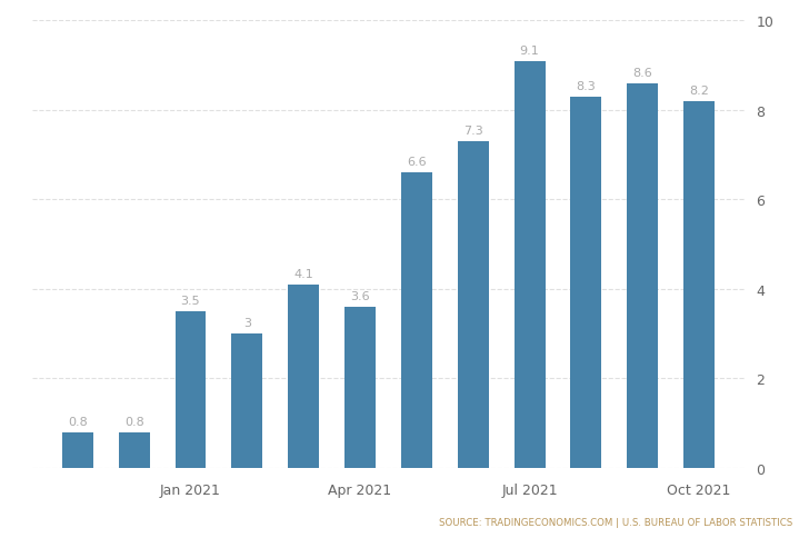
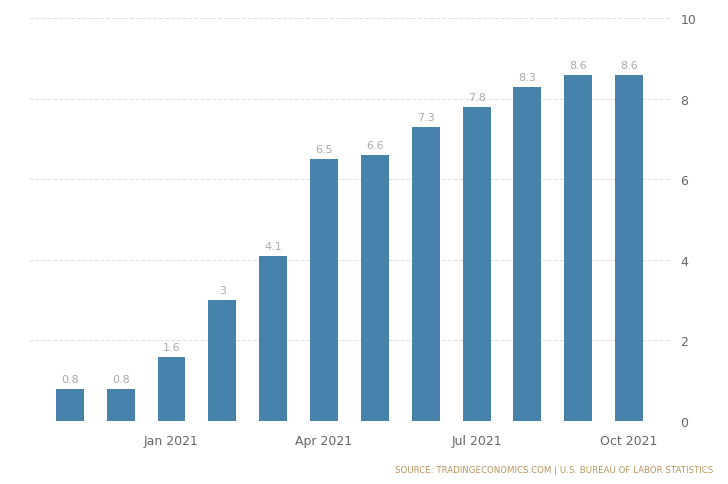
Jan 2021: 3.5 -> 1.6
Apr 2021: 3.6 -> 6.5
Jul 2021: 9.1 -> 7.8
Oct 2021: 8.2 -> 8.6
